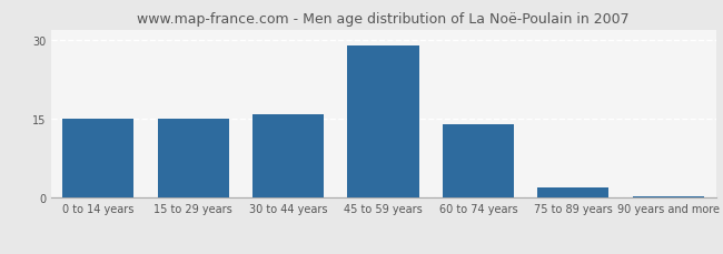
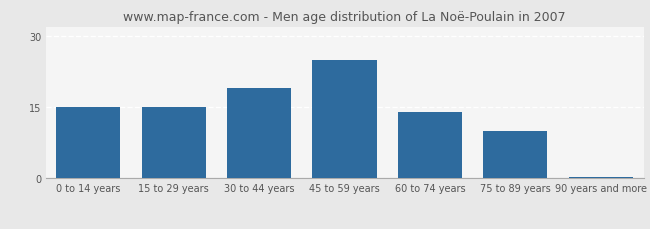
30 to 44 years: 16.0 -> 19.0
45 to 59 years: 29.0 -> 25.0
75 to 89 years: 2.0 -> 10.0
